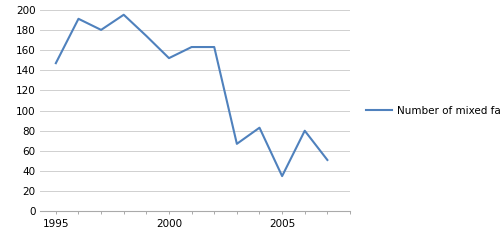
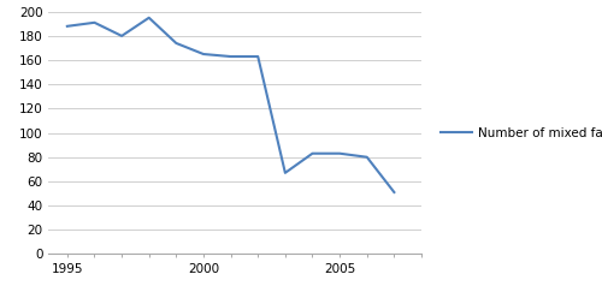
1995: 147 -> 188
2000: 152 -> 165
2005: 35 -> 83
